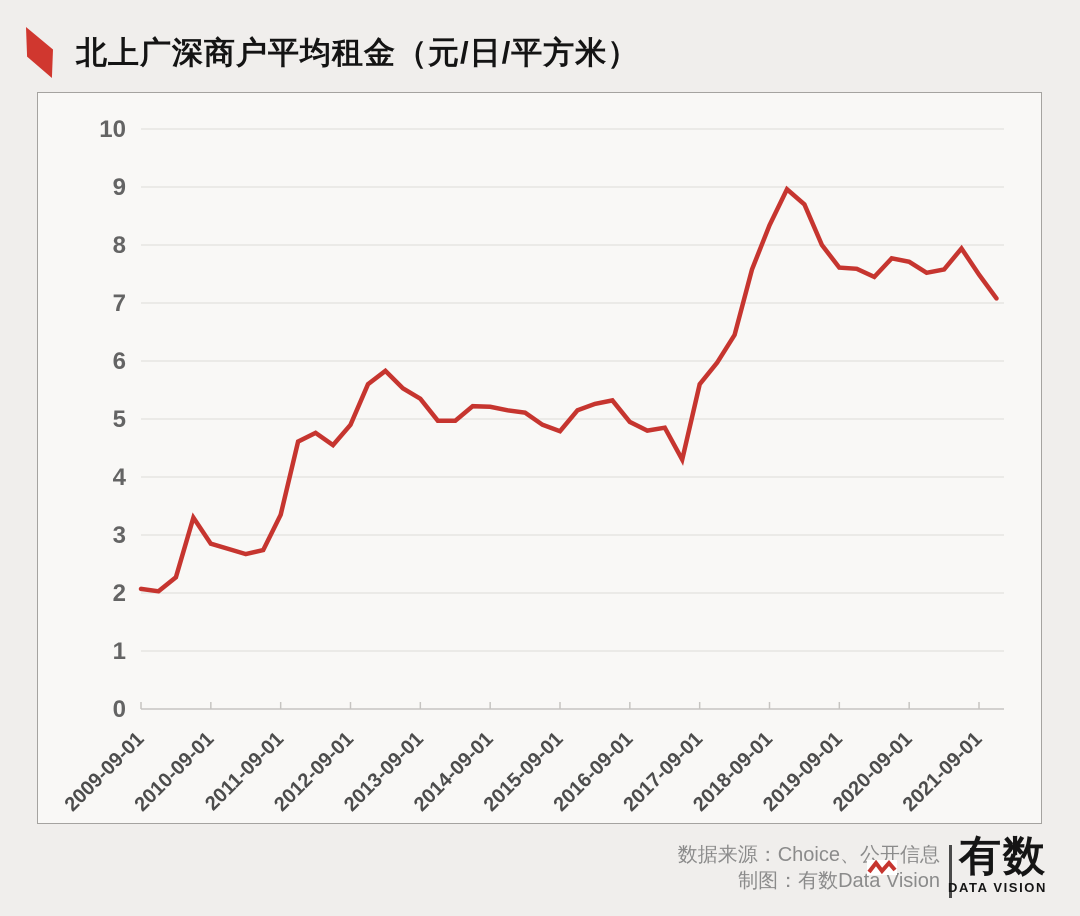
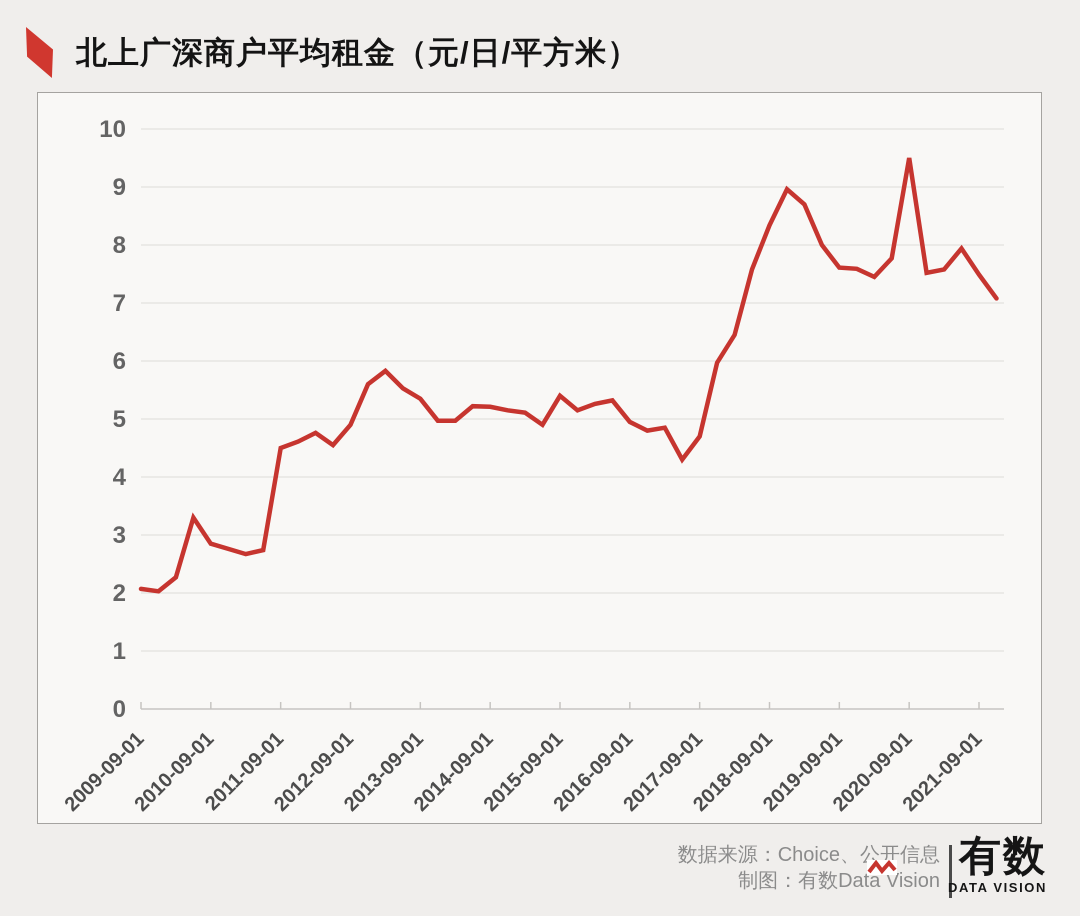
2011-09-01: 3.4 -> 4.5
2015-09-01: 4.8 -> 5.4
2017-09-01: 5.6 -> 4.7
2020-09-01: 7.7 -> 9.5
